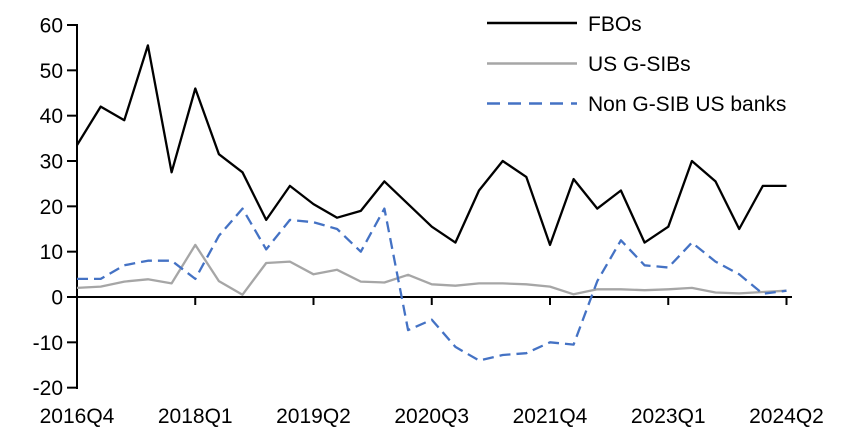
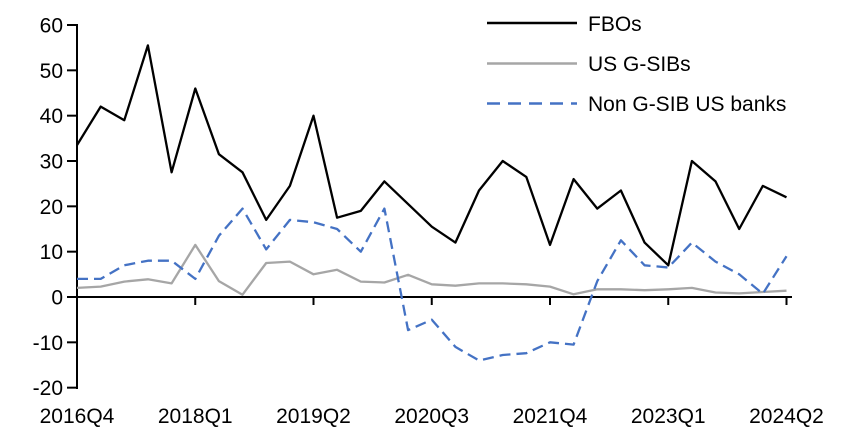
FBOs/2019Q2: 20 -> 40
FBOs/2023Q1: 16 -> 7
FBOs/2024Q2: 24 -> 22
Non G-SIB US banks/2024Q2: 1 -> 9
